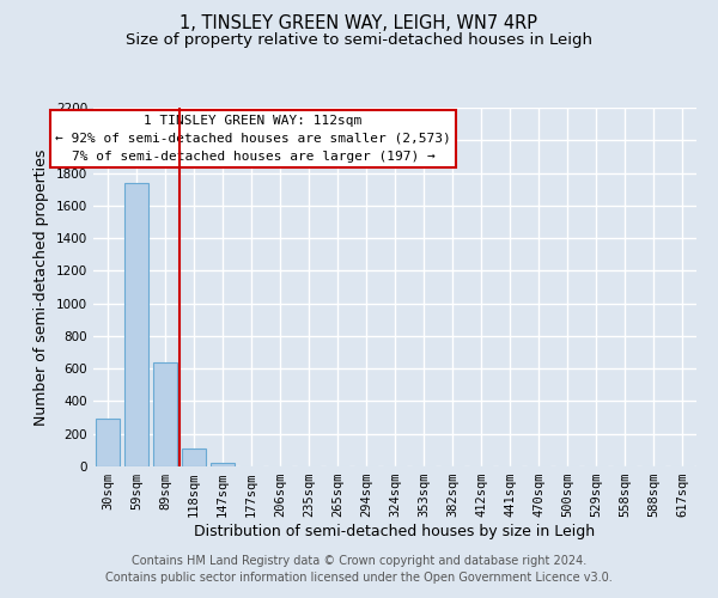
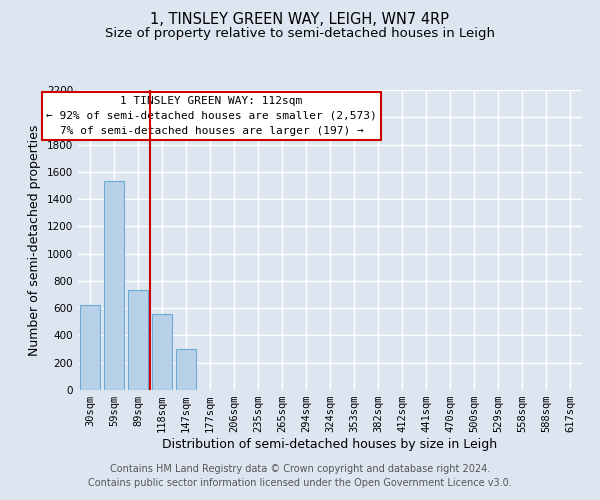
30sqm: 300 -> 620
59sqm: 1740 -> 1530
89sqm: 640 -> 730
118sqm: 110 -> 560
147sqm: 20 -> 300
